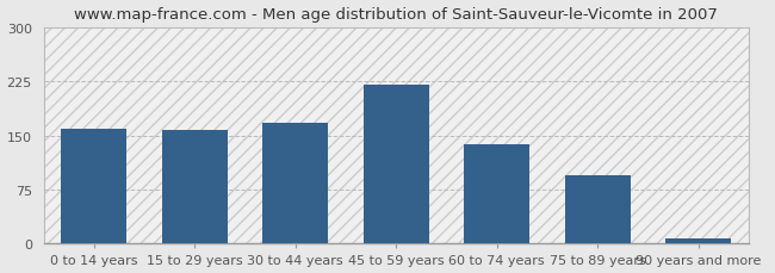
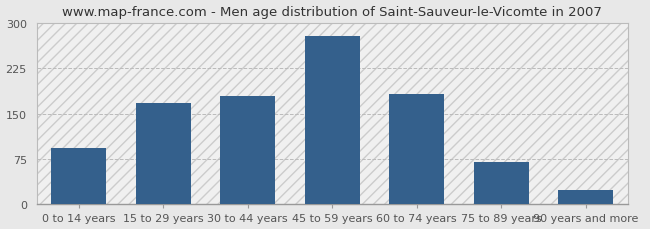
0 to 14 years: 160 -> 94
15 to 29 years: 157 -> 168
30 to 44 years: 168 -> 180
45 to 59 years: 220 -> 278
60 to 74 years: 138 -> 182
75 to 89 years: 95 -> 70
90 years and more: 8 -> 24
